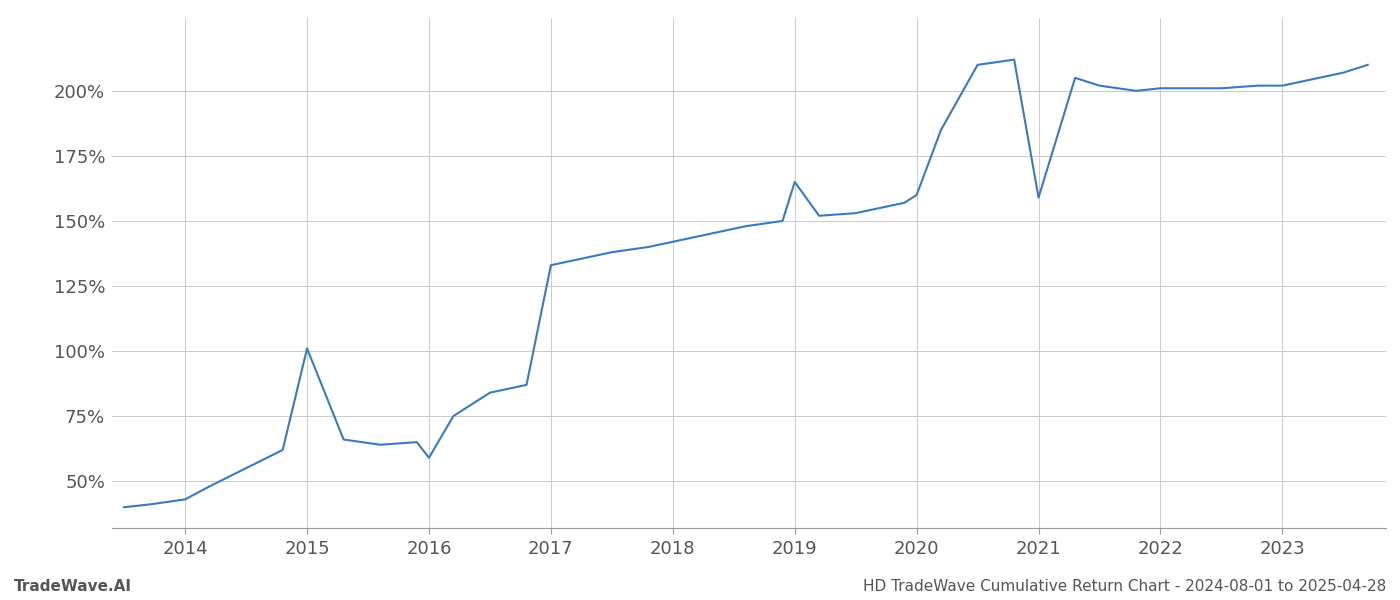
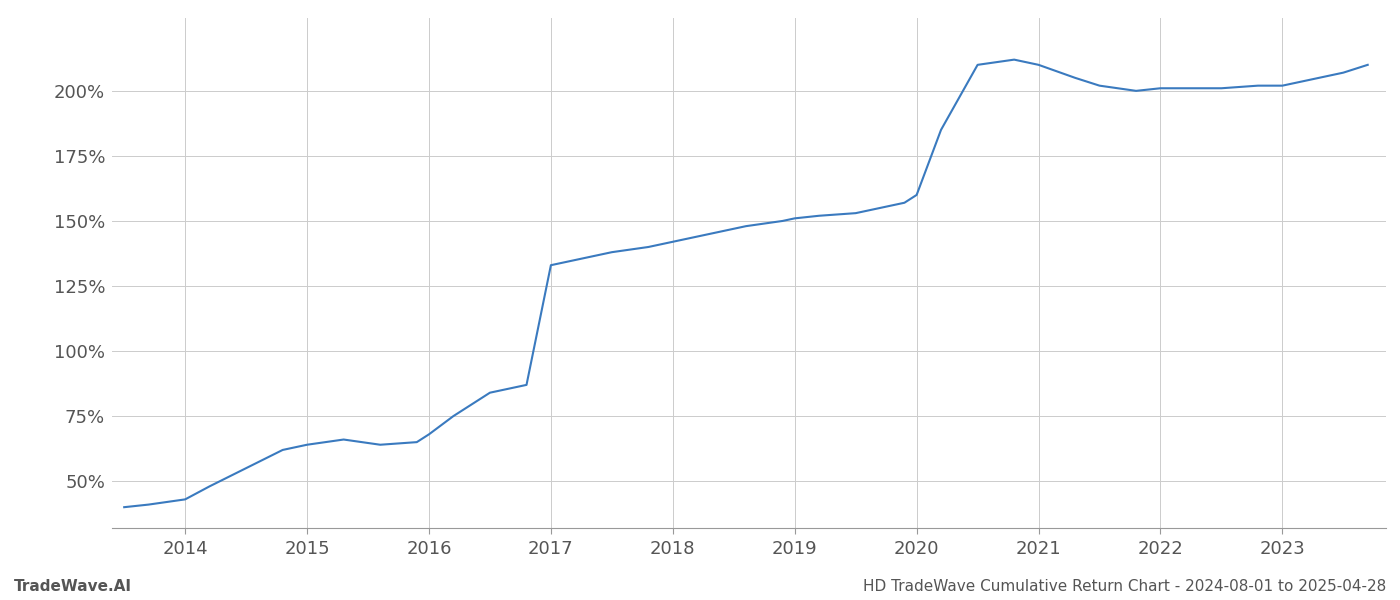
2015: 101% -> 64%
2016: 59% -> 68%
2019: 165% -> 151%
2021: 159% -> 210%
